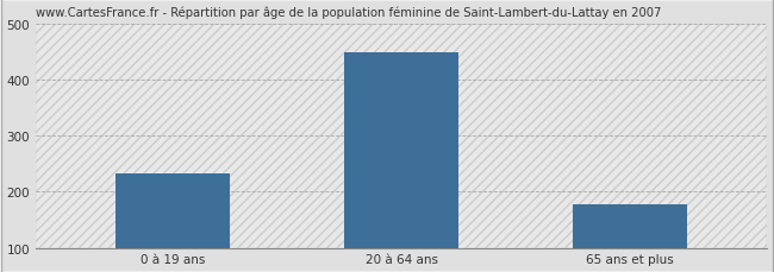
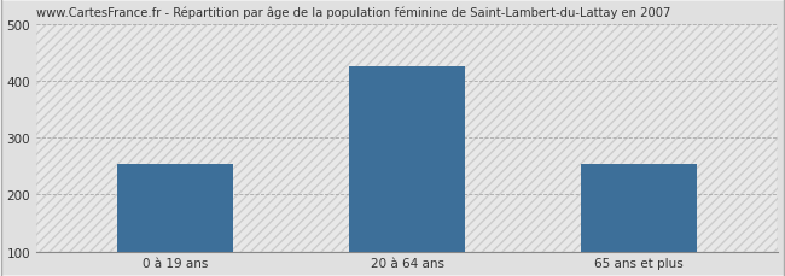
0 à 19 ans: 232 -> 255
20 à 64 ans: 449 -> 425
65 ans et plus: 178 -> 255
